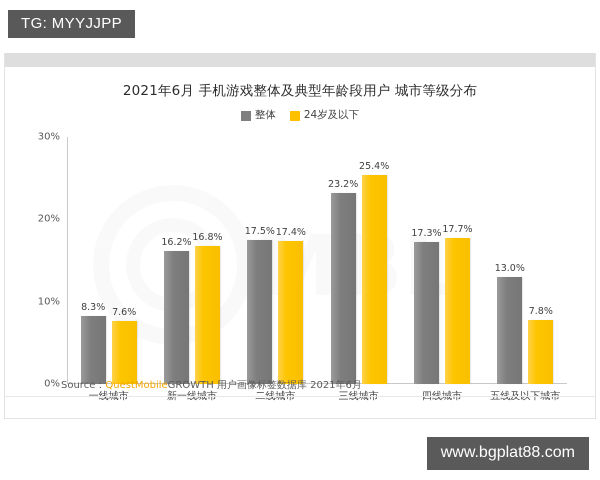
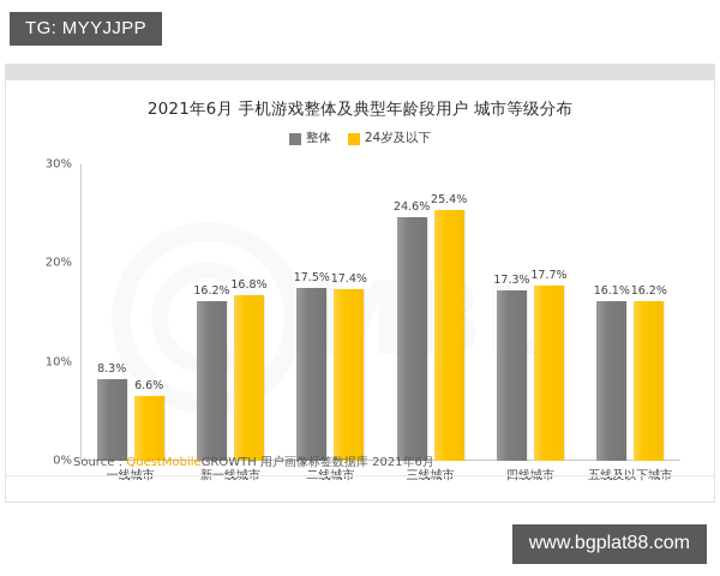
24岁及以下/一线城市: 7.6% -> 6.6%
整体/三线城市: 23.2% -> 24.6%
整体/五线及以下城市: 13.0% -> 16.1%
24岁及以下/五线及以下城市: 7.8% -> 16.2%
